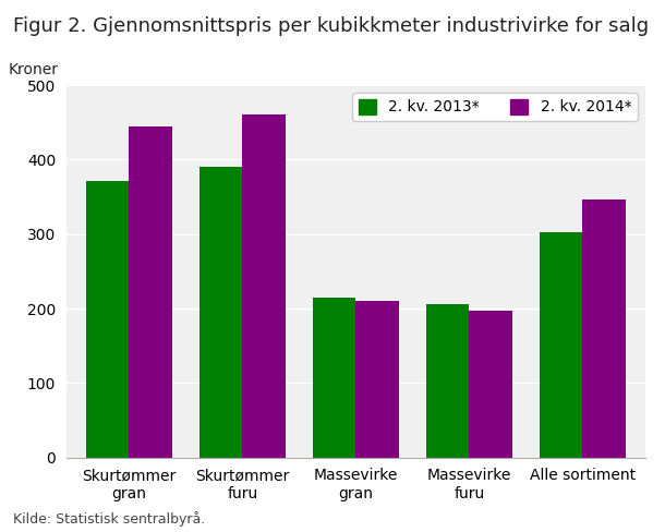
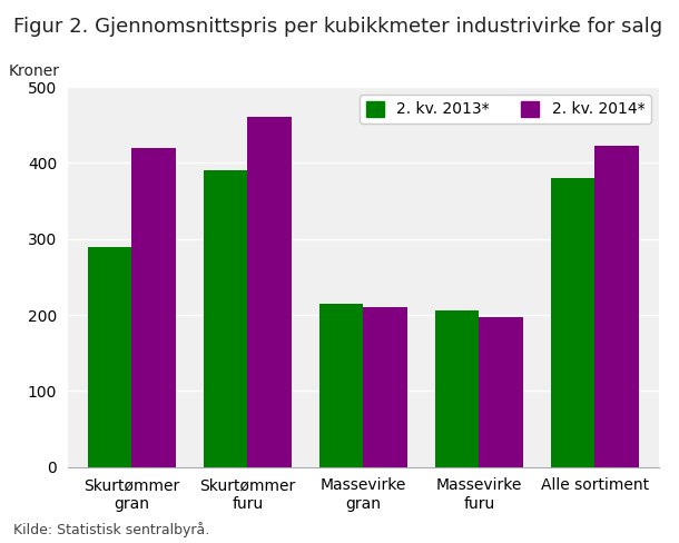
2. kv. 2013*/Skurtømmer gran: 372 -> 290
2. kv. 2014*/Skurtømmer gran: 444 -> 420
2. kv. 2013*/Alle sortiment: 303 -> 380
2. kv. 2014*/Alle sortiment: 347 -> 422
